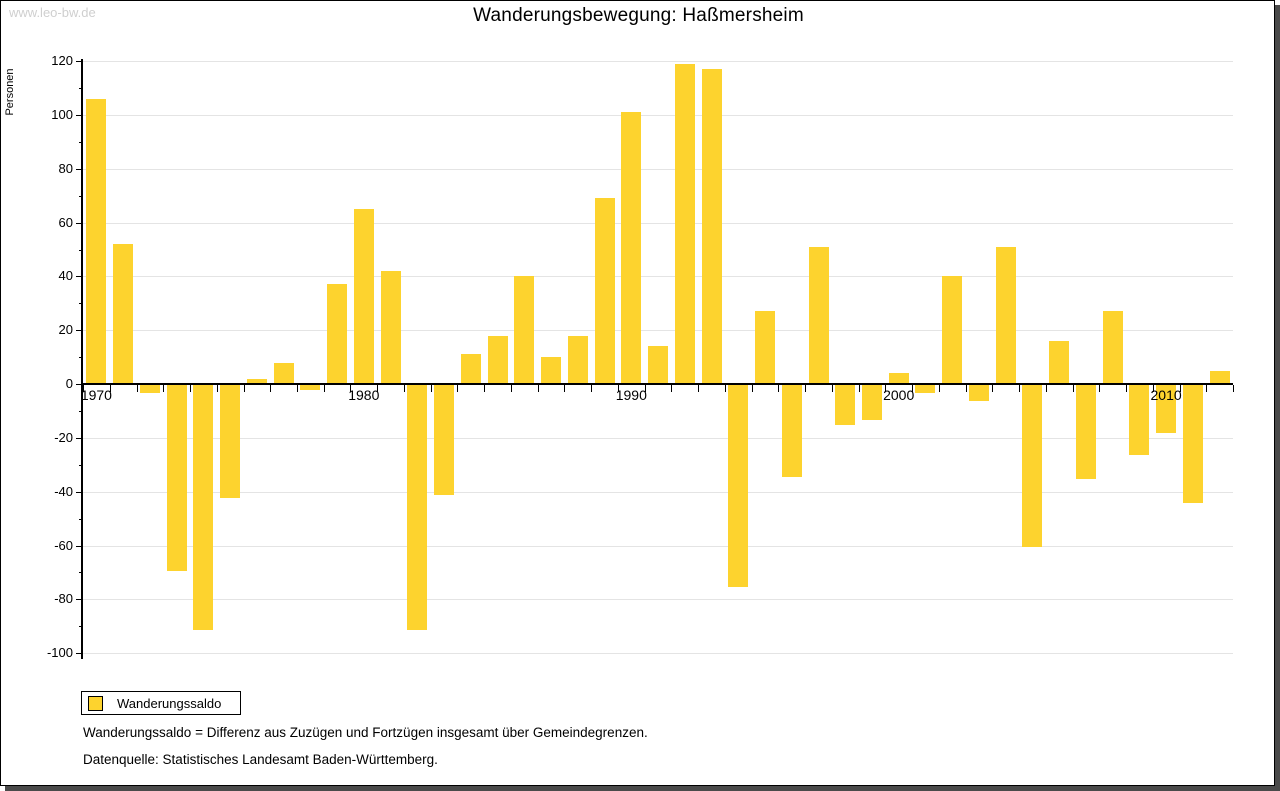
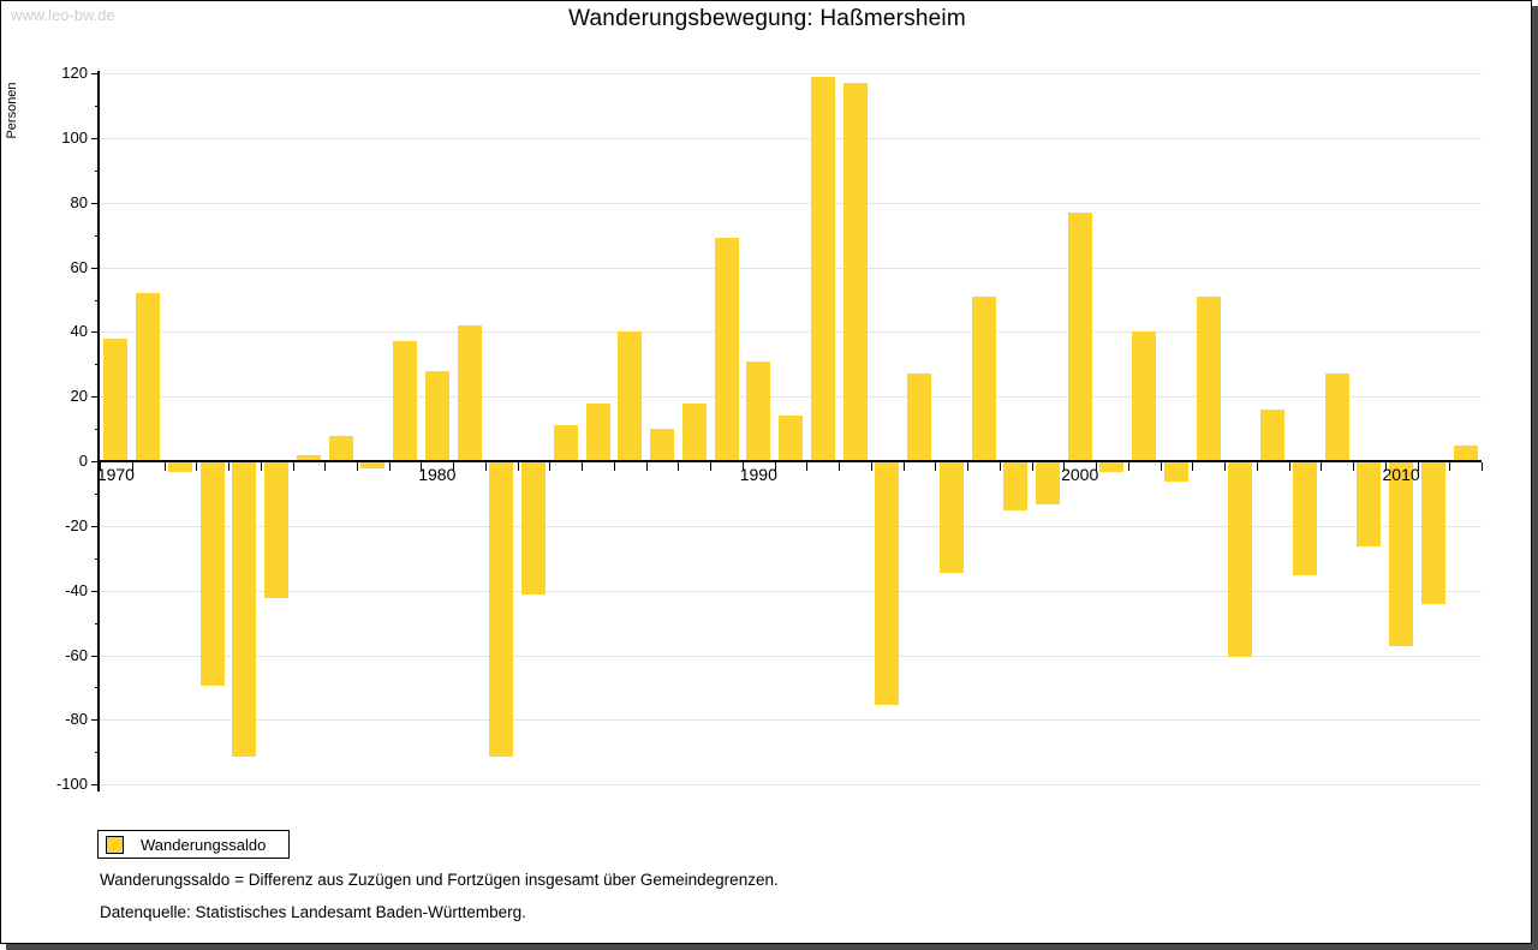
1970: 106 -> 38
1980: 65 -> 28
1990: 101 -> 31
2000: 4 -> 77
2010: -18 -> -57
